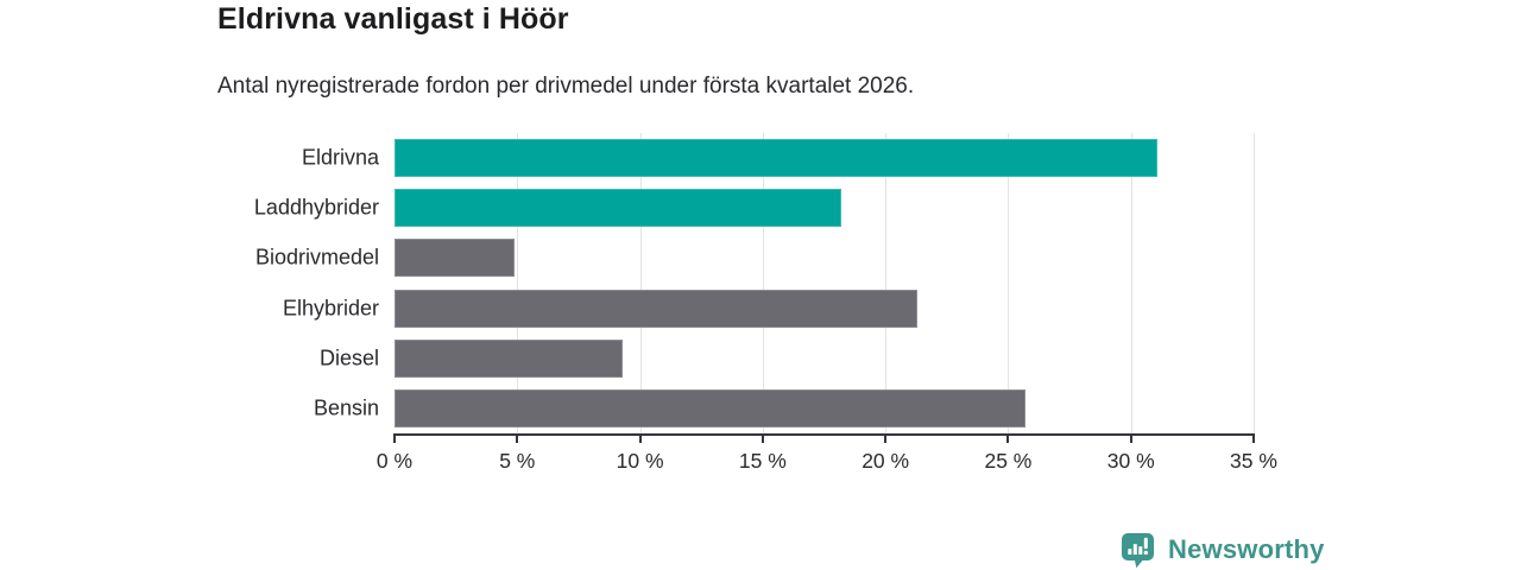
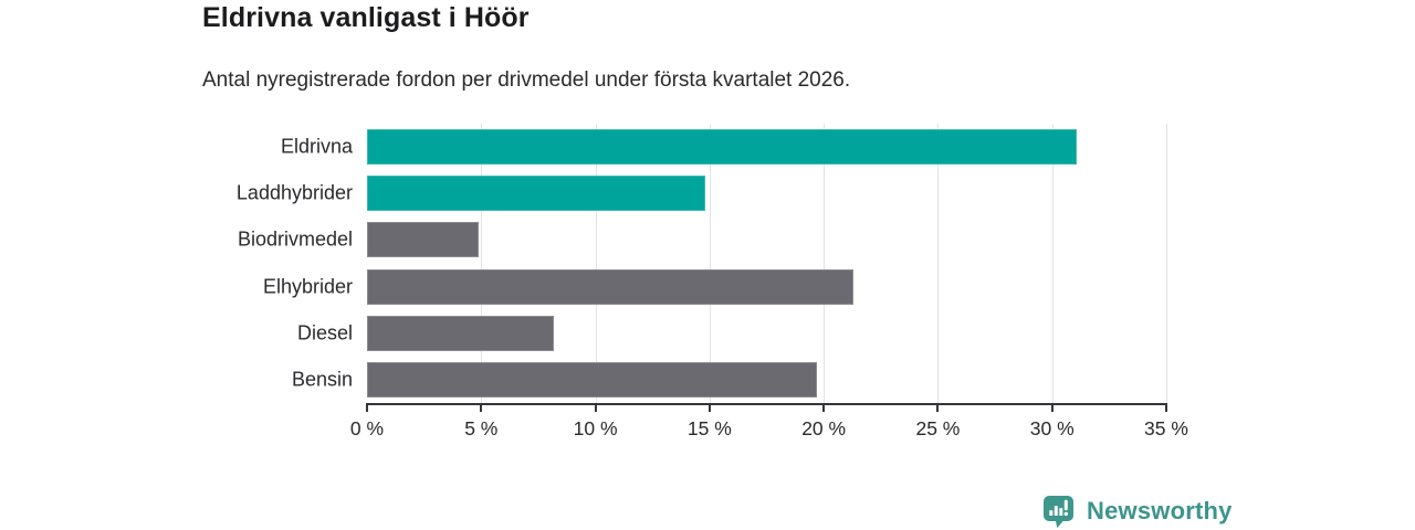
Laddhybrider: 18.2% -> 14.8%
Diesel: 9.3% -> 8.2%
Bensin: 25.7% -> 19.7%
